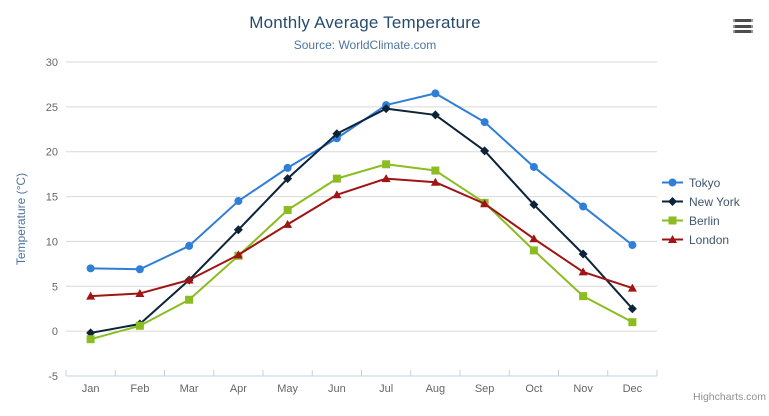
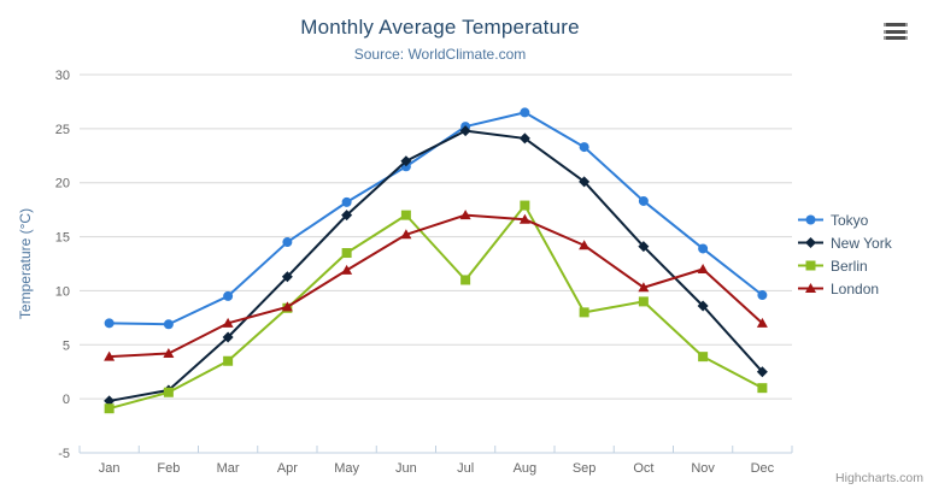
London/Mar: 6 -> 7
Berlin/Jul: 19 -> 11
Berlin/Sep: 14 -> 8
London/Nov: 7 -> 12
London/Dec: 5 -> 7
